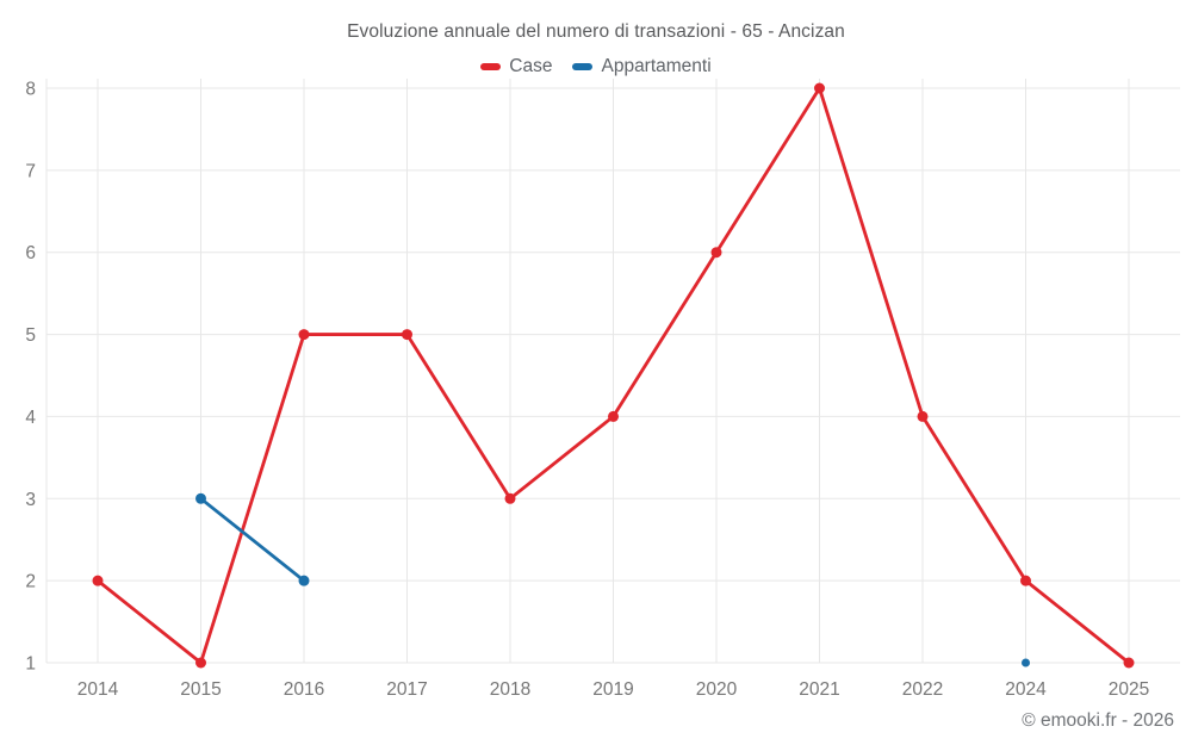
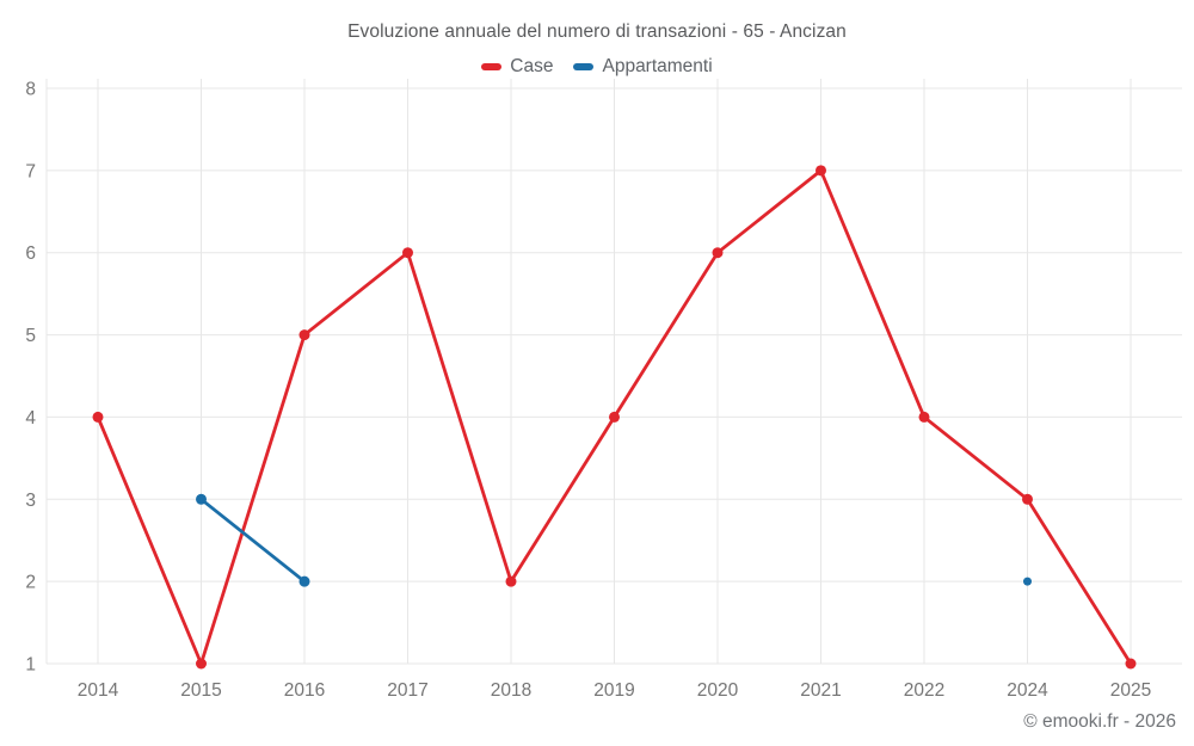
Case/2014: 2 -> 4
Case/2017: 5 -> 6
Case/2018: 3 -> 2
Case/2021: 8 -> 7
Case/2024: 2 -> 3
Appartamenti/2024: 1 -> 2
